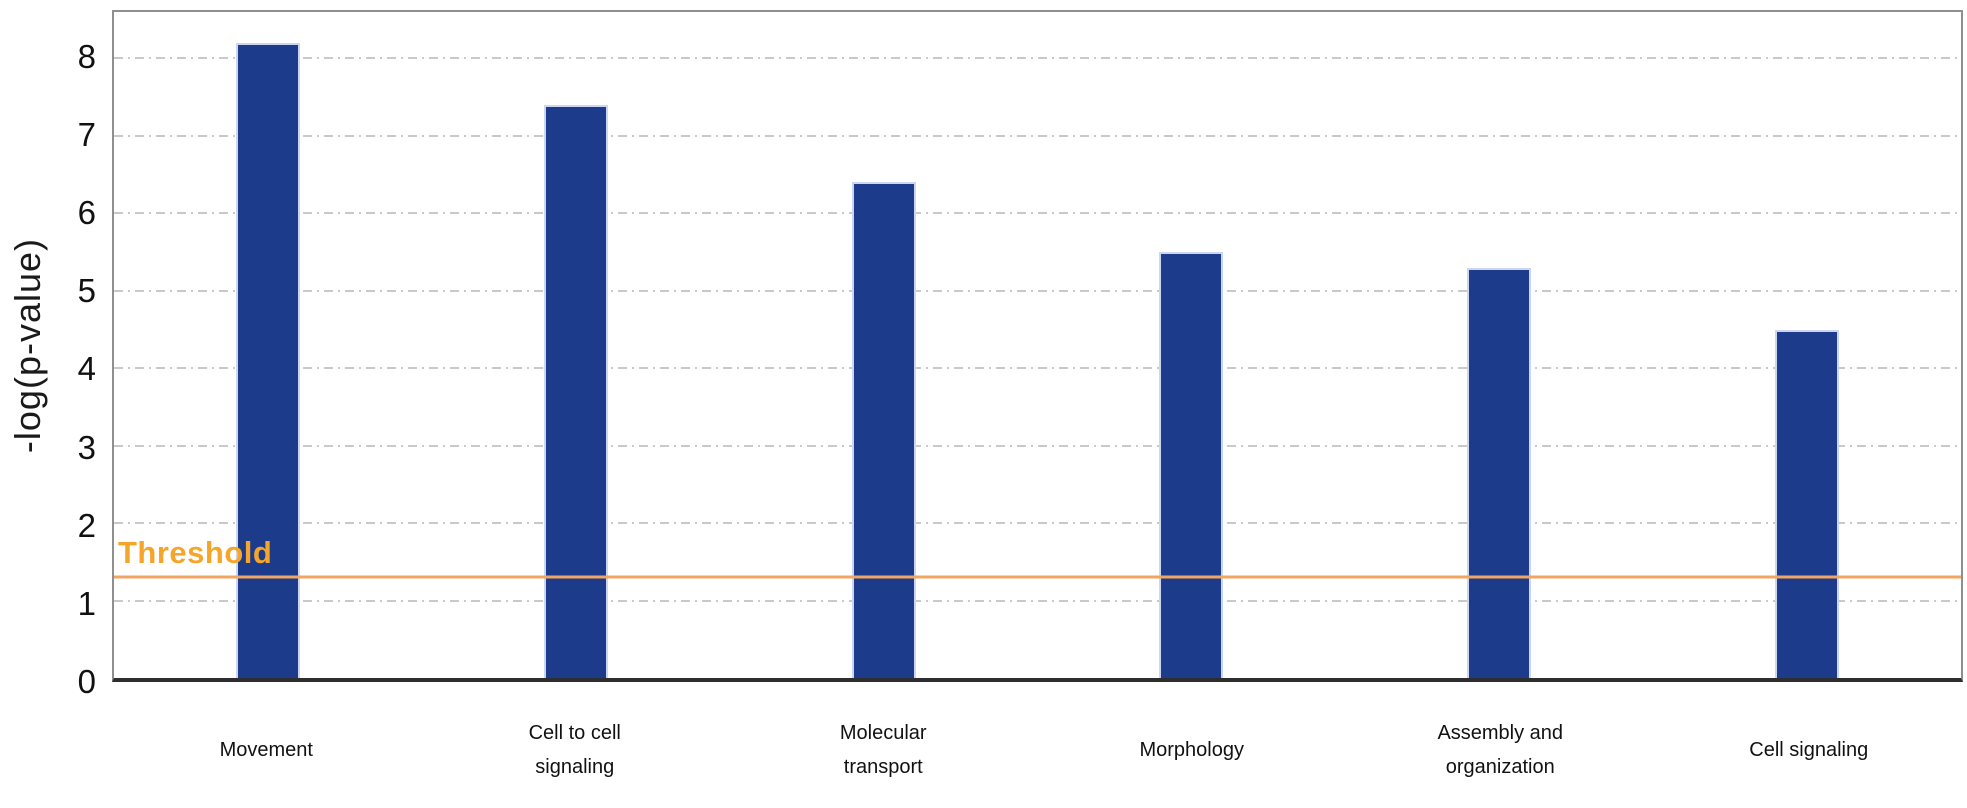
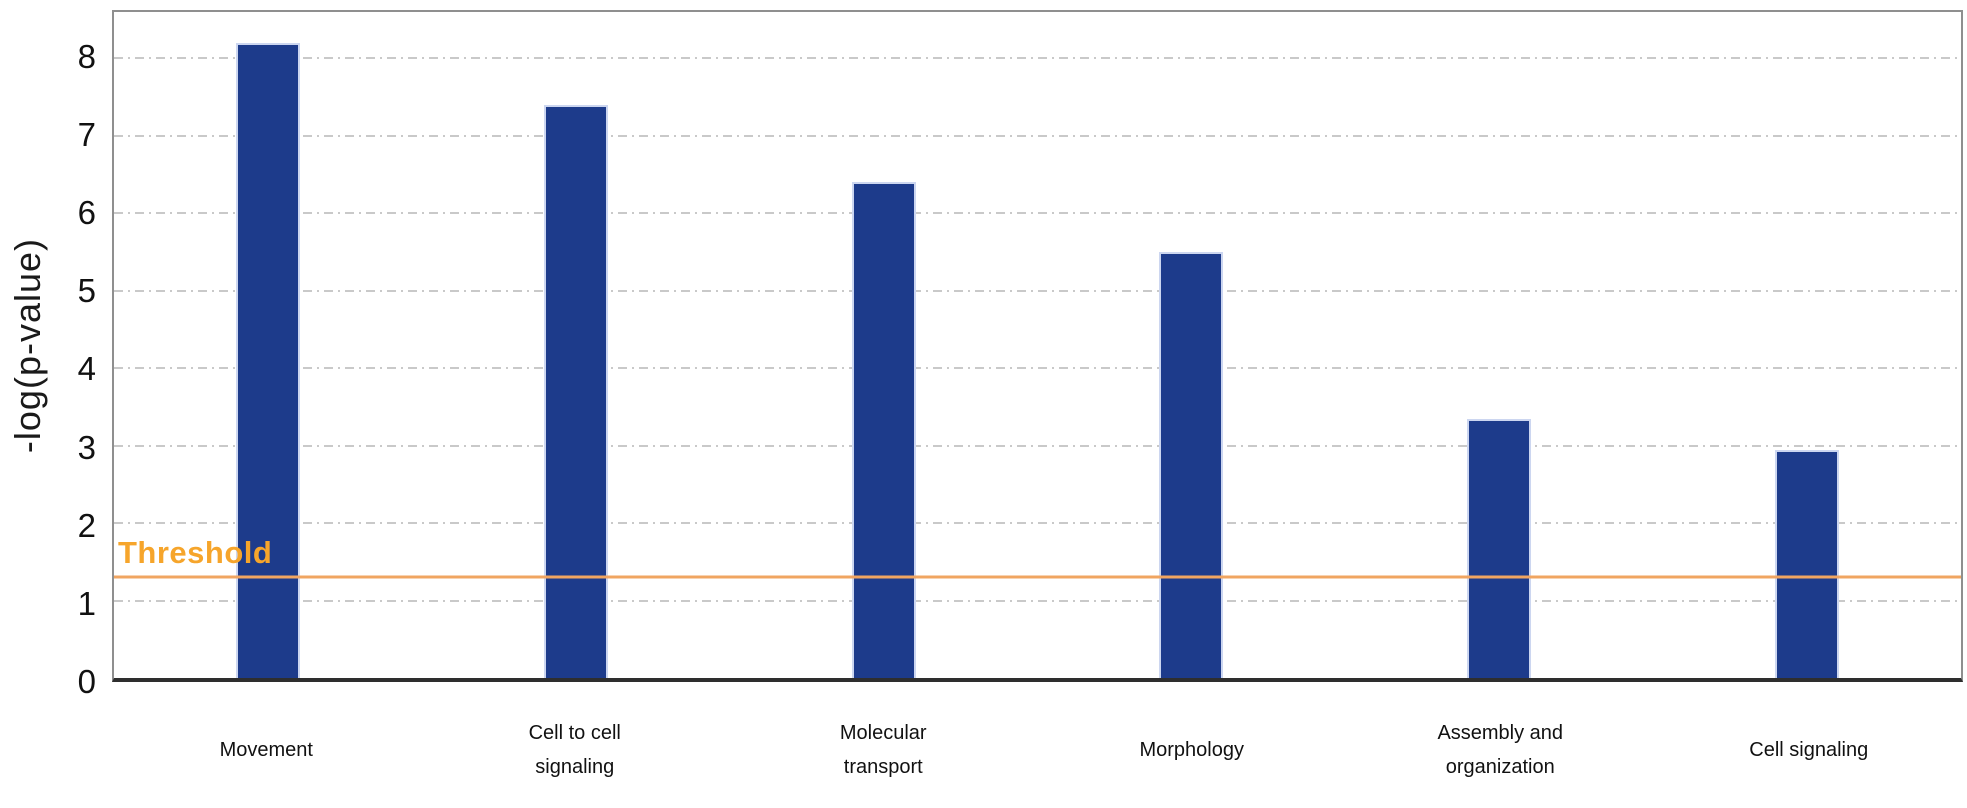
Assembly and organization: 5.3 -> 3.4
Cell signaling: 4.5 -> 3.0
